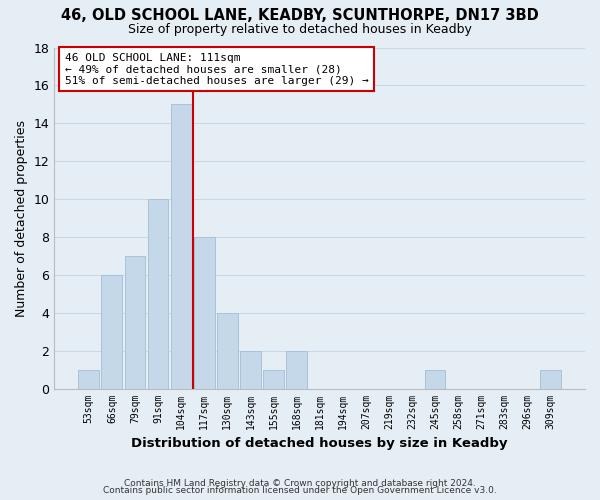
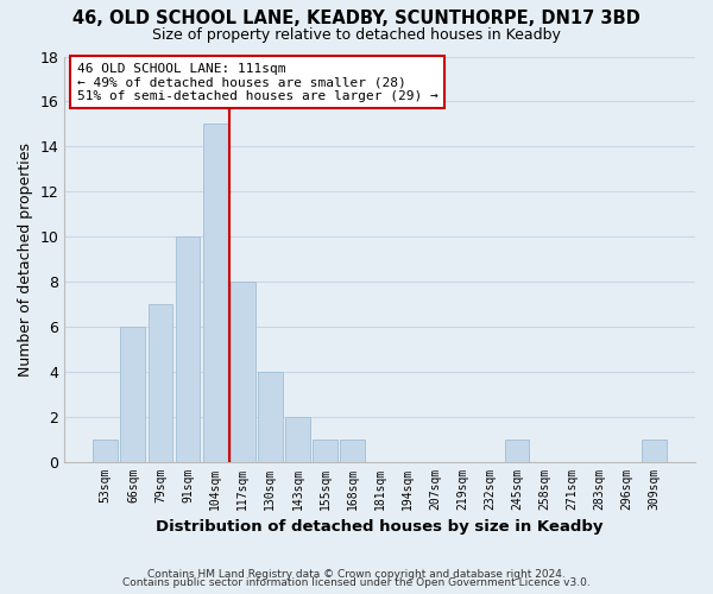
168sqm: 2 -> 1
